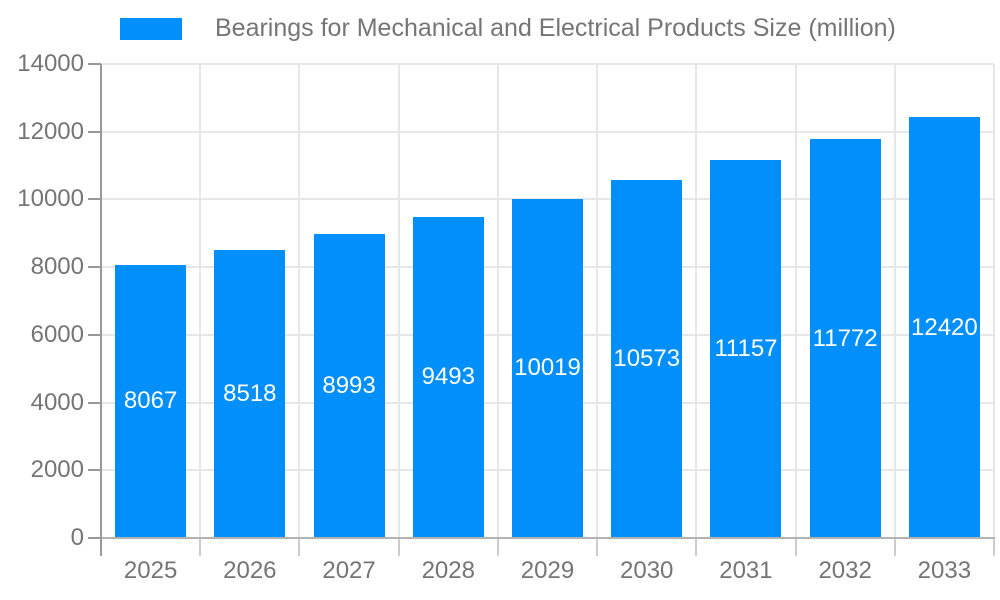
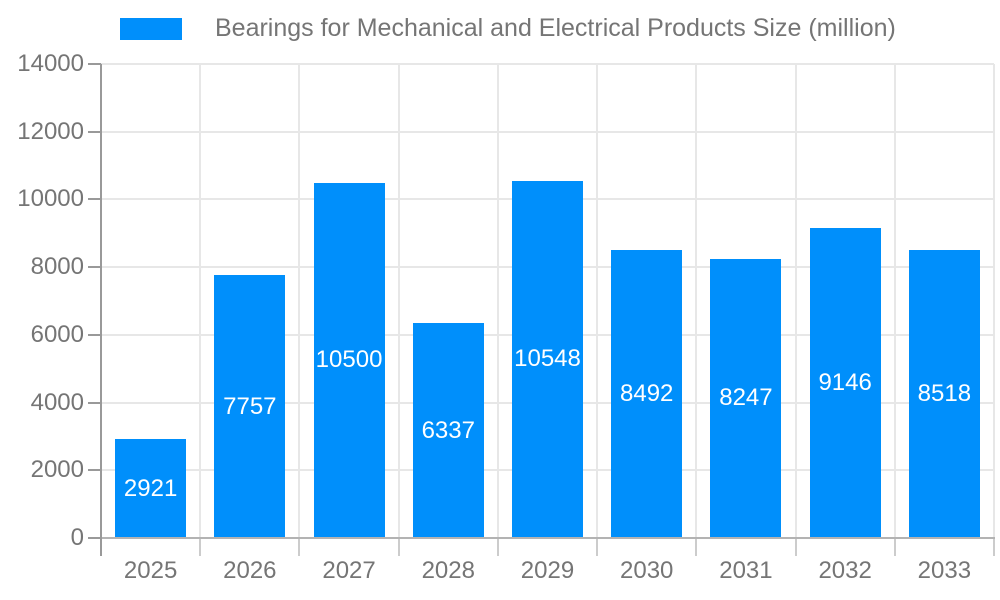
2025: 8067 -> 2921
2026: 8518 -> 7757
2027: 8993 -> 10500
2028: 9493 -> 6337
2029: 10019 -> 10548
2030: 10573 -> 8492
2031: 11157 -> 8247
2032: 11772 -> 9146
2033: 12420 -> 8518
